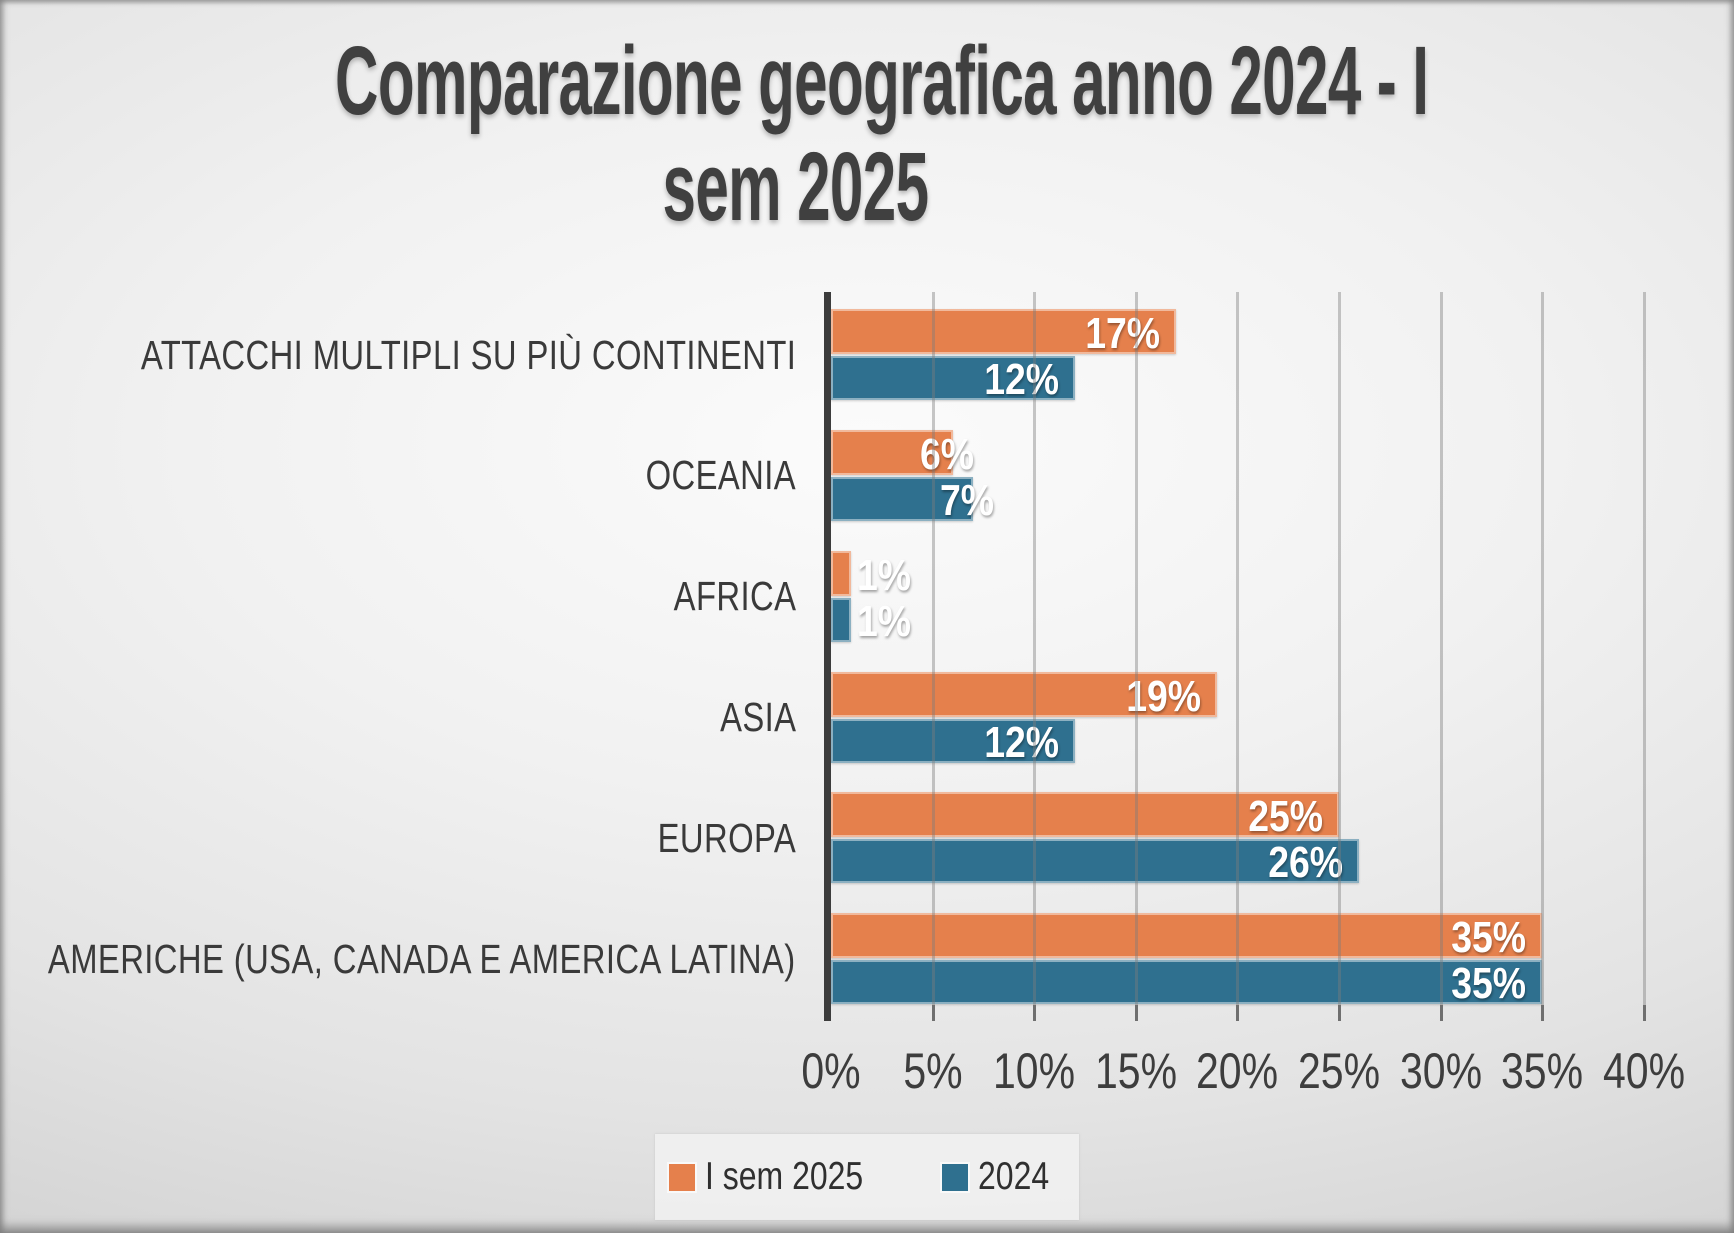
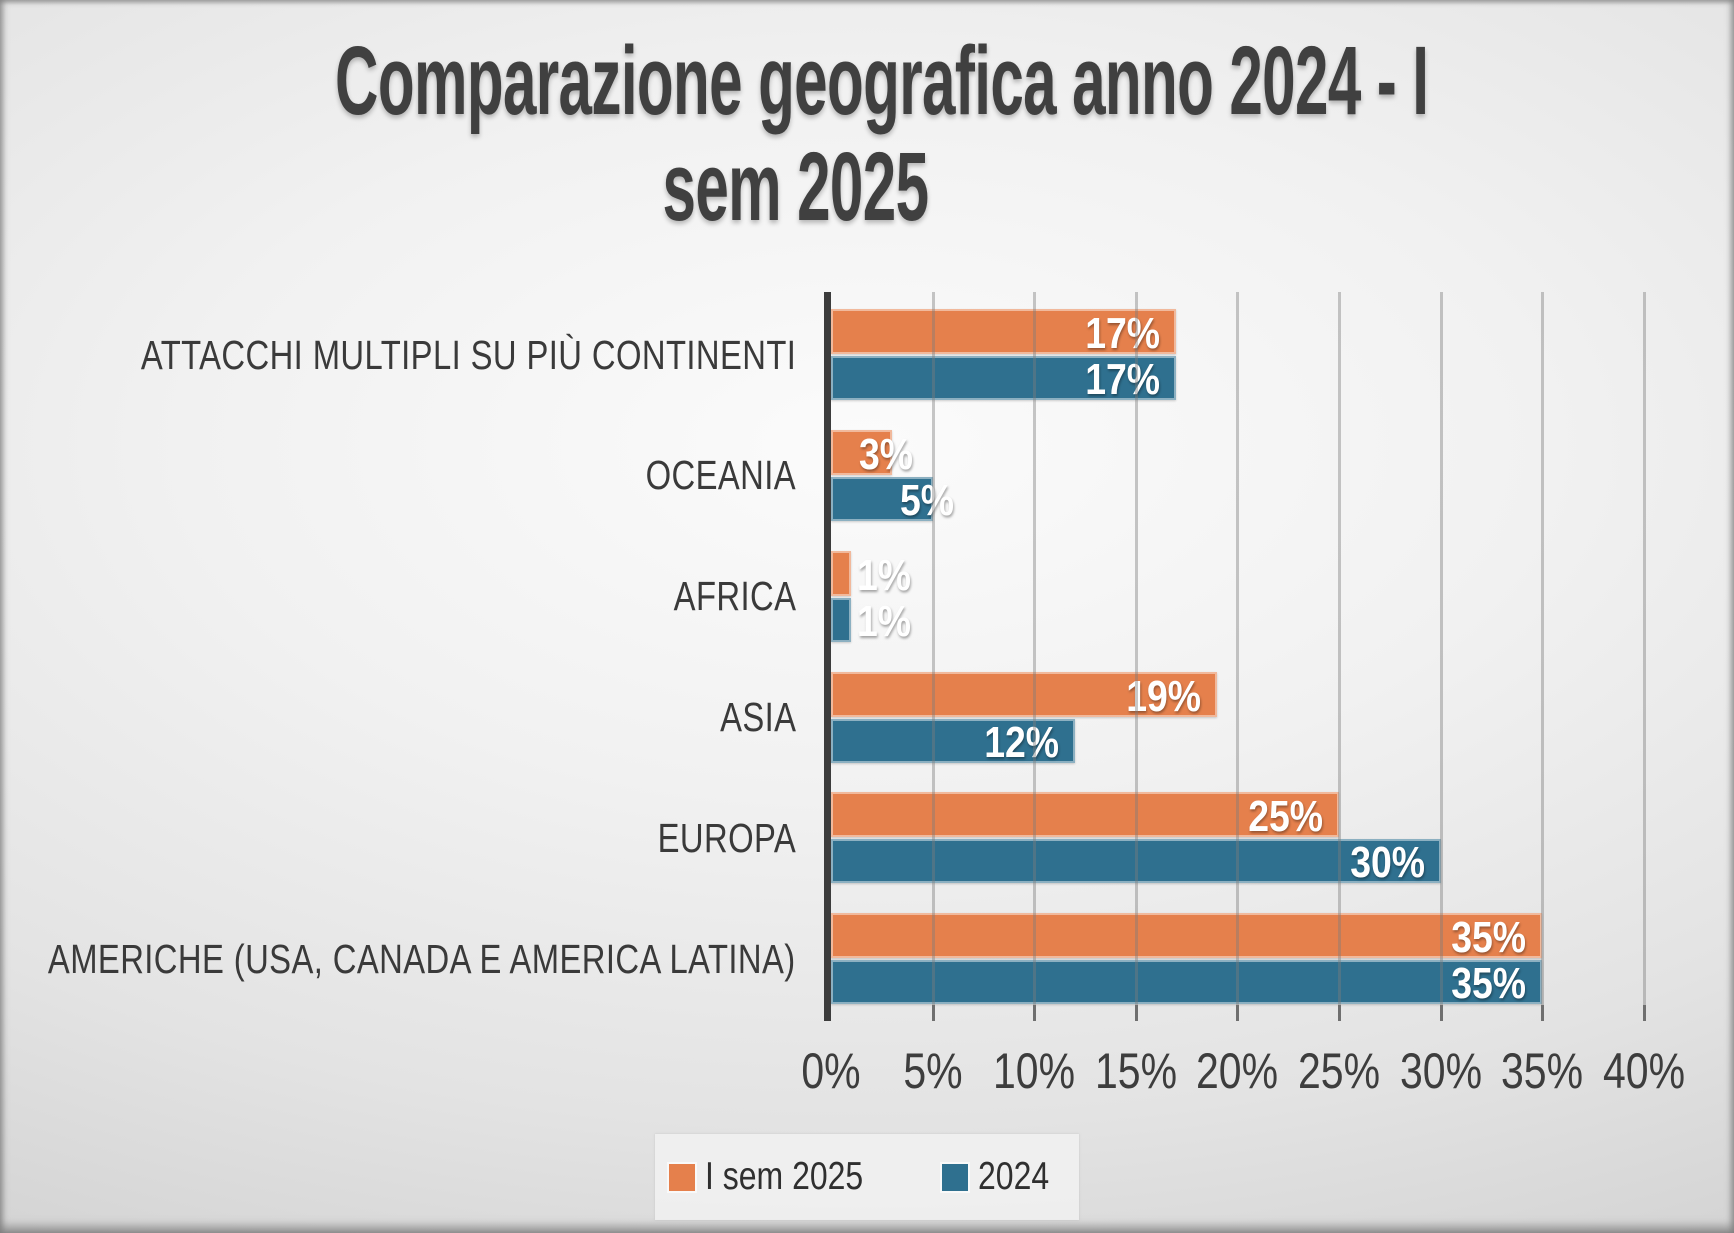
2024/ATTACCHI MULTIPLI SU PIÙ CONTINENTI: 12% -> 17%
I sem 2025/OCEANIA: 6% -> 3%
2024/OCEANIA: 7% -> 5%
2024/EUROPA: 26% -> 30%
